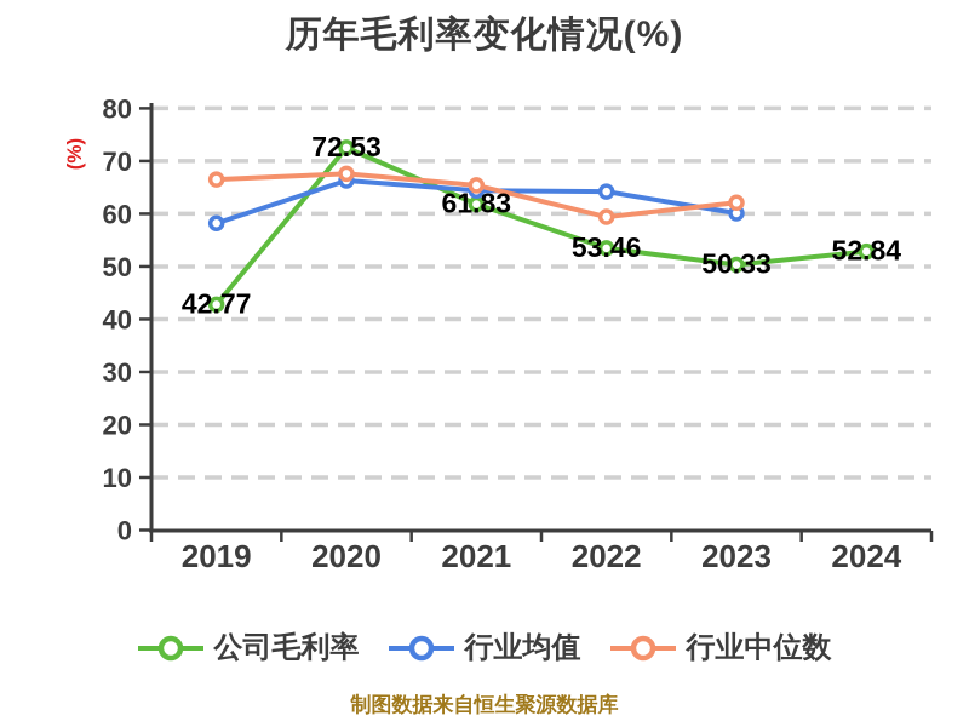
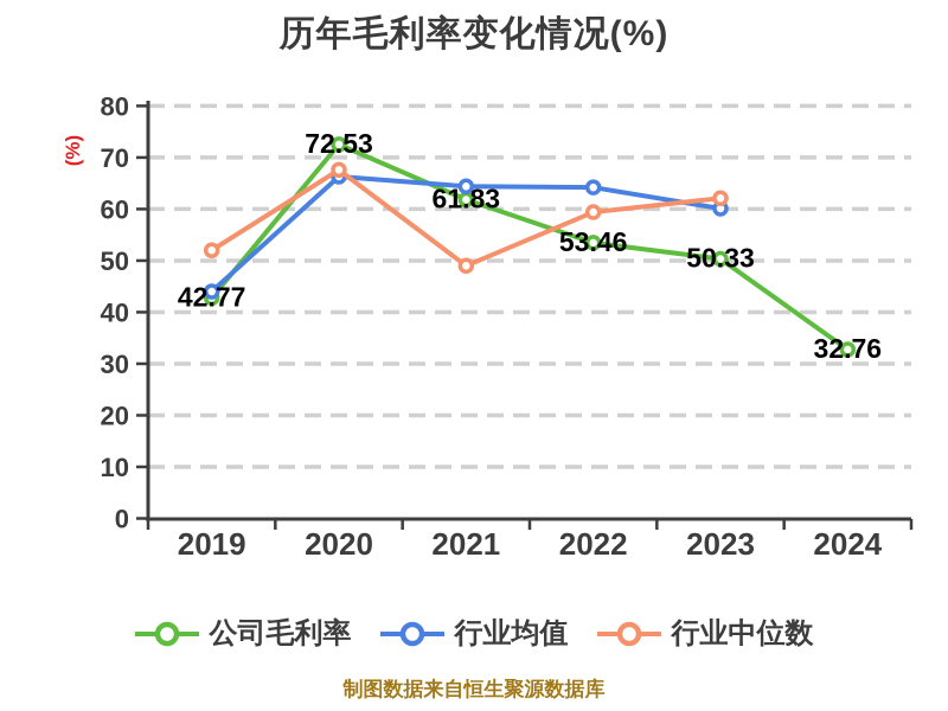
行业均值/2019: 58 -> 44
行业中位数/2019: 66 -> 52
行业中位数/2021: 65 -> 49
公司毛利率/2024: 52.84 -> 32.76
